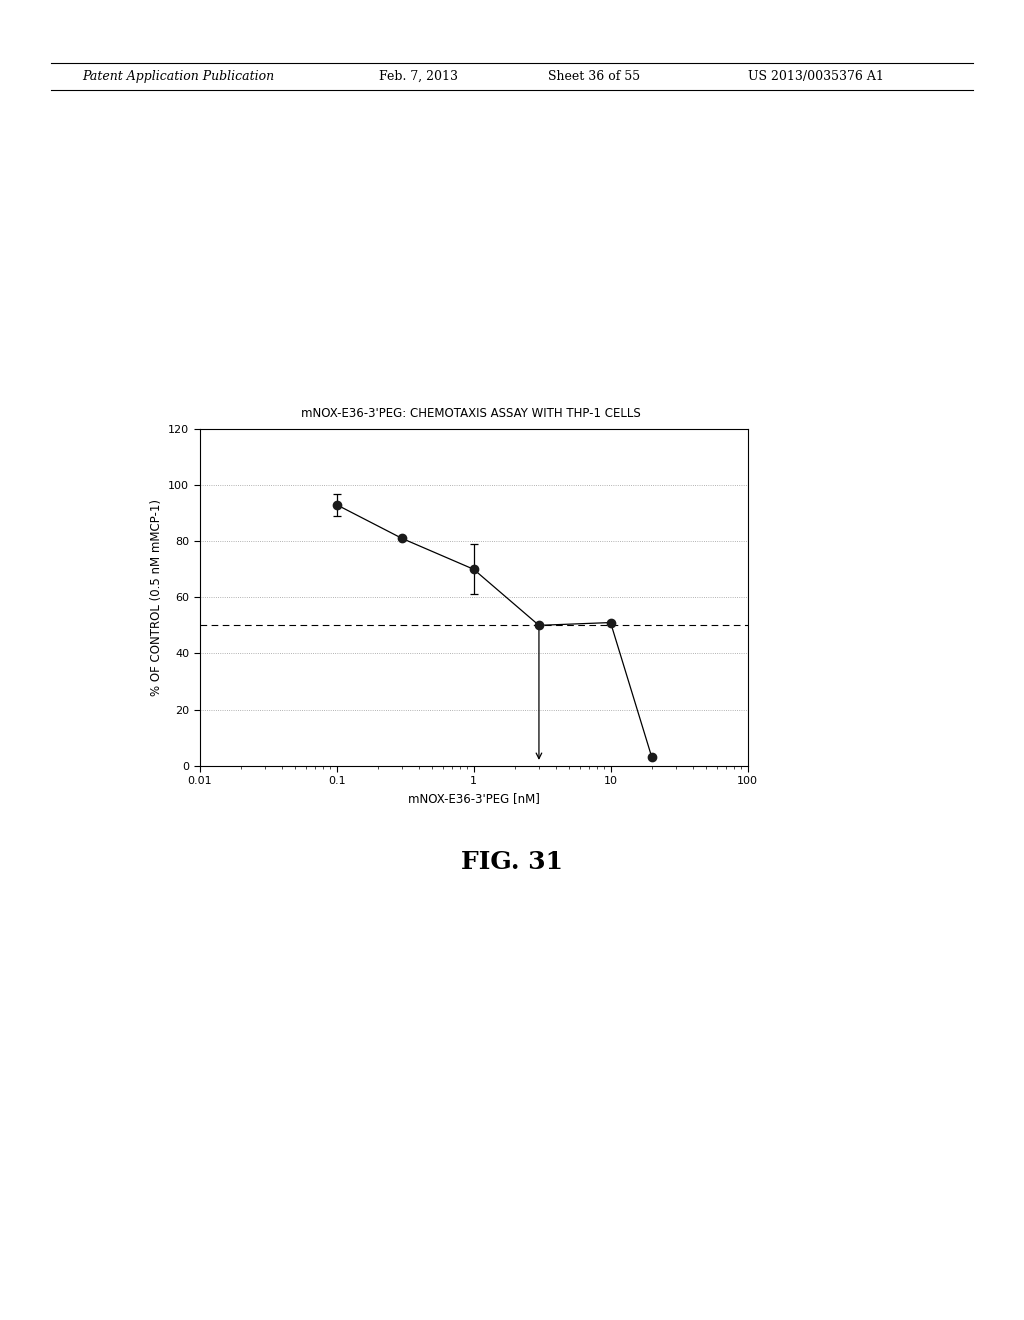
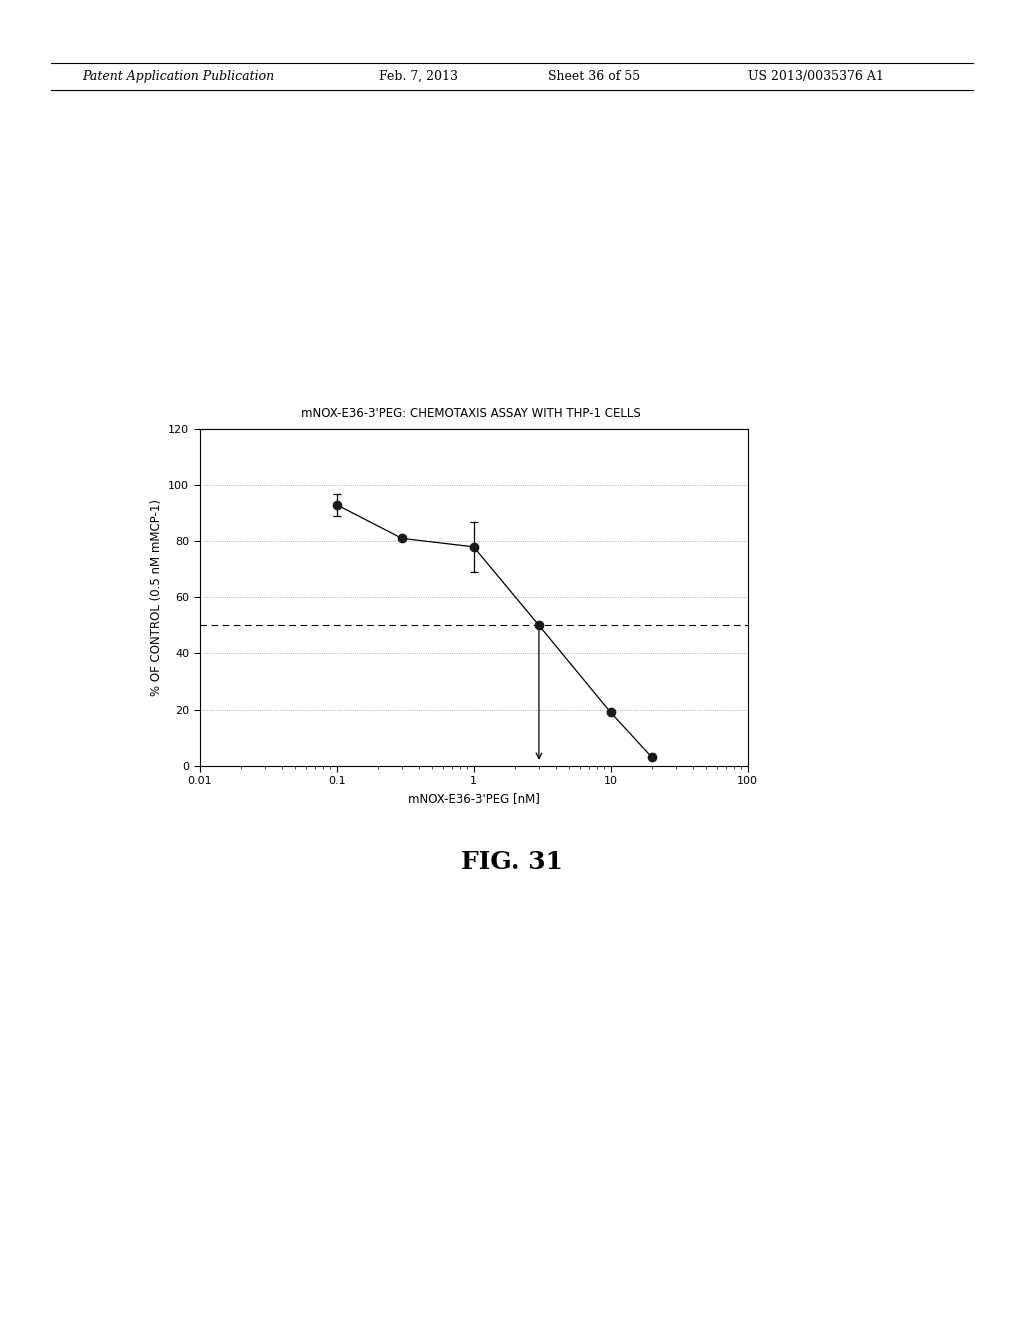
1: 70 -> 78
10: 51 -> 19
